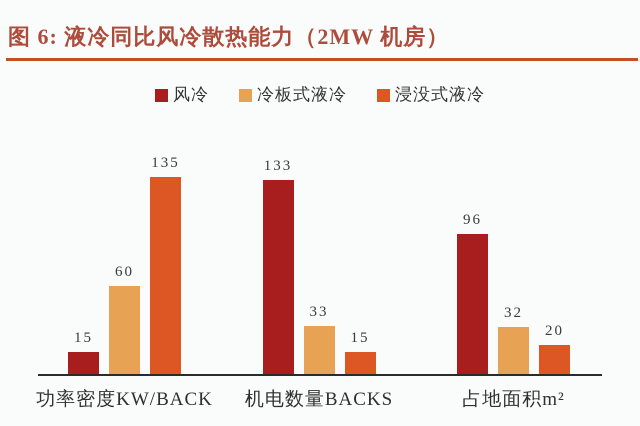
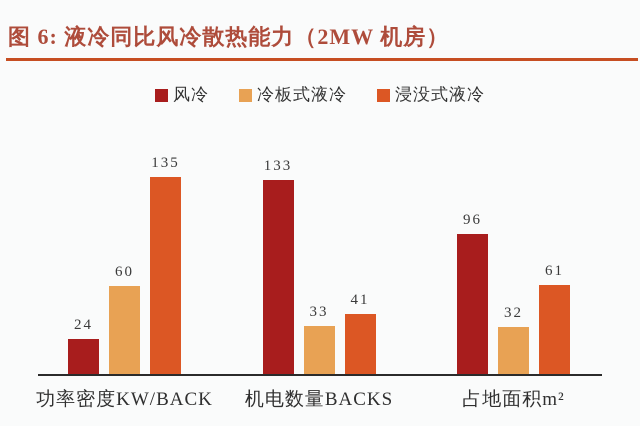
风冷/功率密度KW/BACK: 15 -> 24
浸没式液冷/机电数量BACKS: 15 -> 41
浸没式液冷/占地面积m²: 20 -> 61
